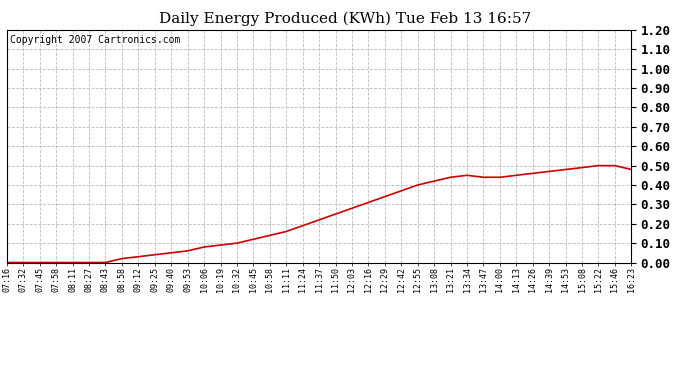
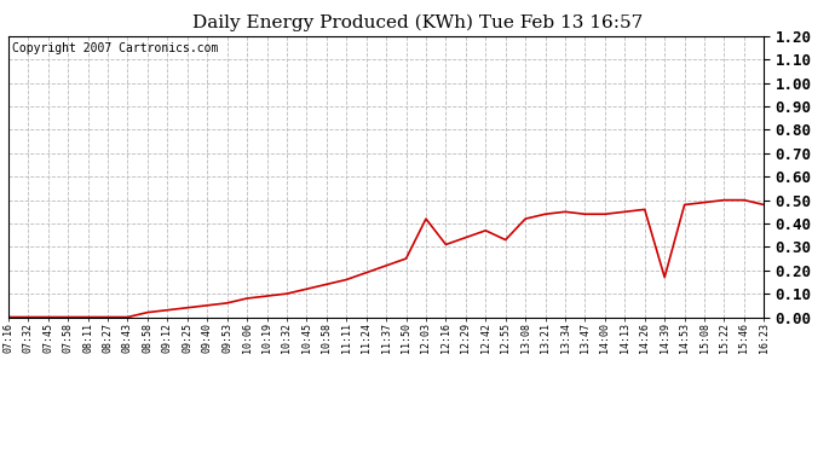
12:03: 0.28 -> 0.42
12:55: 0.40 -> 0.33
14:39: 0.47 -> 0.17
